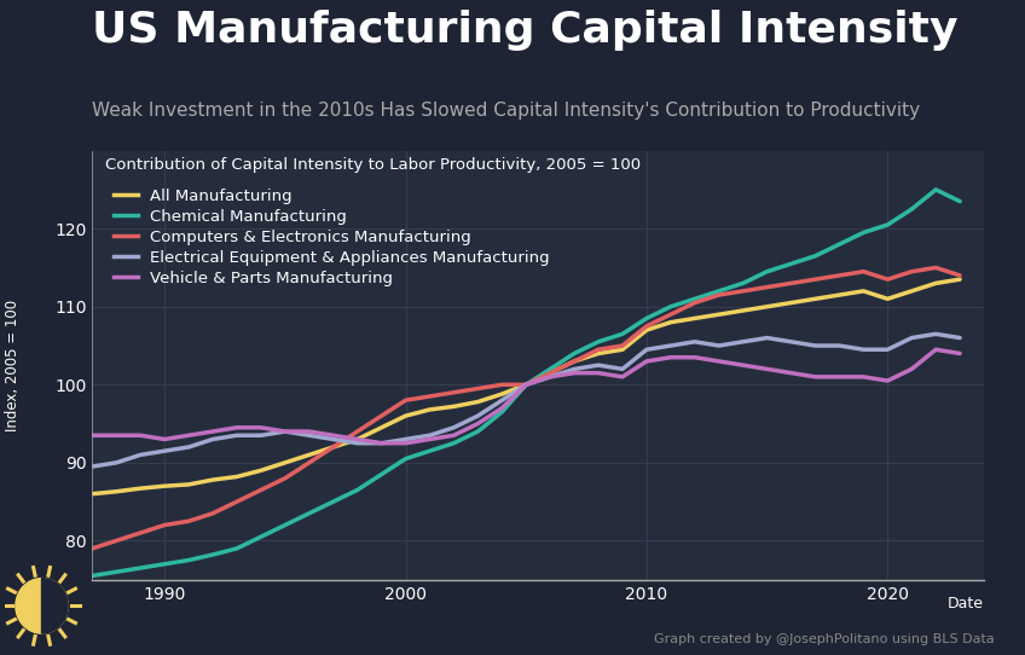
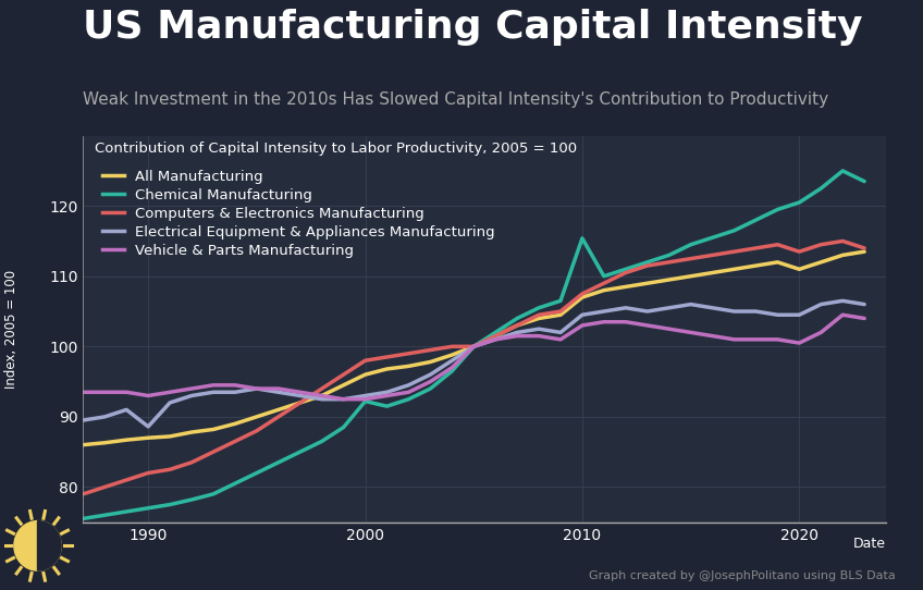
Electrical Equipment & Appliances Manufacturing/1990: 91.5 -> 88.6
Chemical Manufacturing/2000: 90.5 -> 92.2
Chemical Manufacturing/2010: 108.5 -> 115.4
